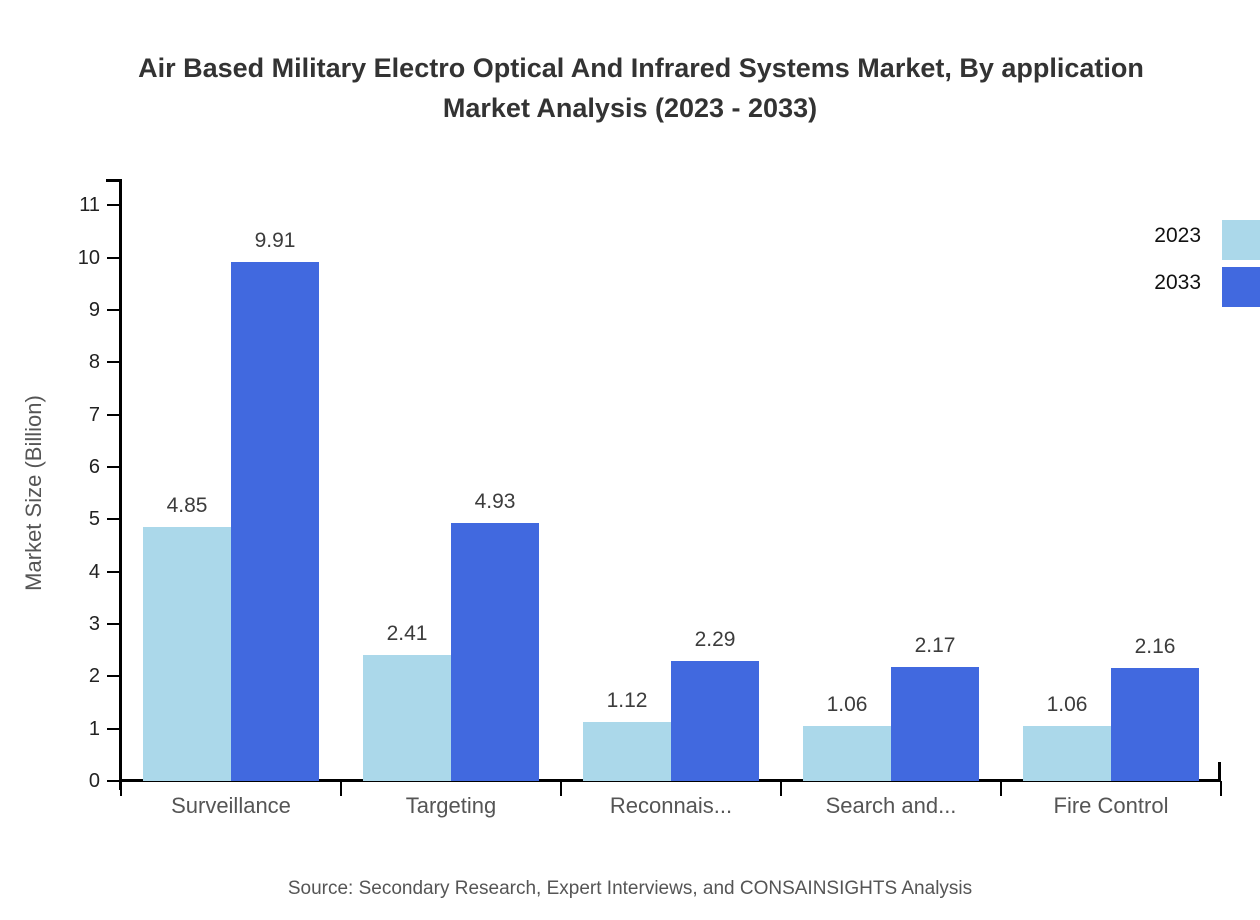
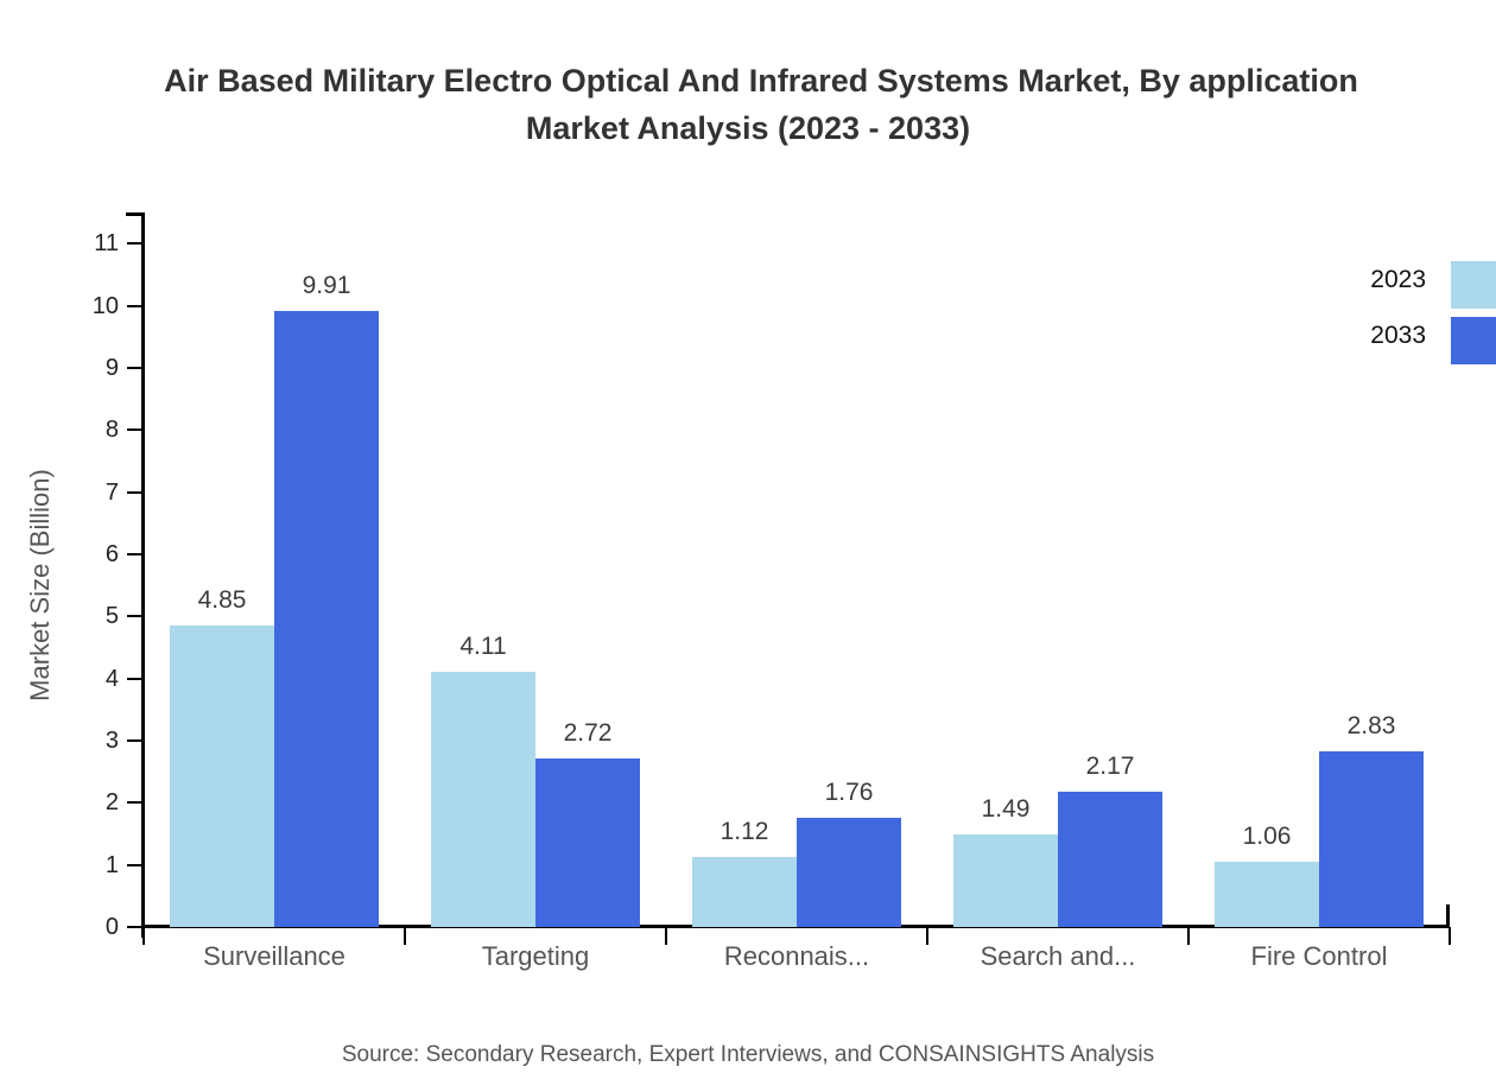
2023/Targeting: 2.41 -> 4.11
2033/Targeting: 4.93 -> 2.72
2033/Reconnais...: 2.29 -> 1.76
2023/Search and...: 1.06 -> 1.49
2033/Fire Control: 2.16 -> 2.83
